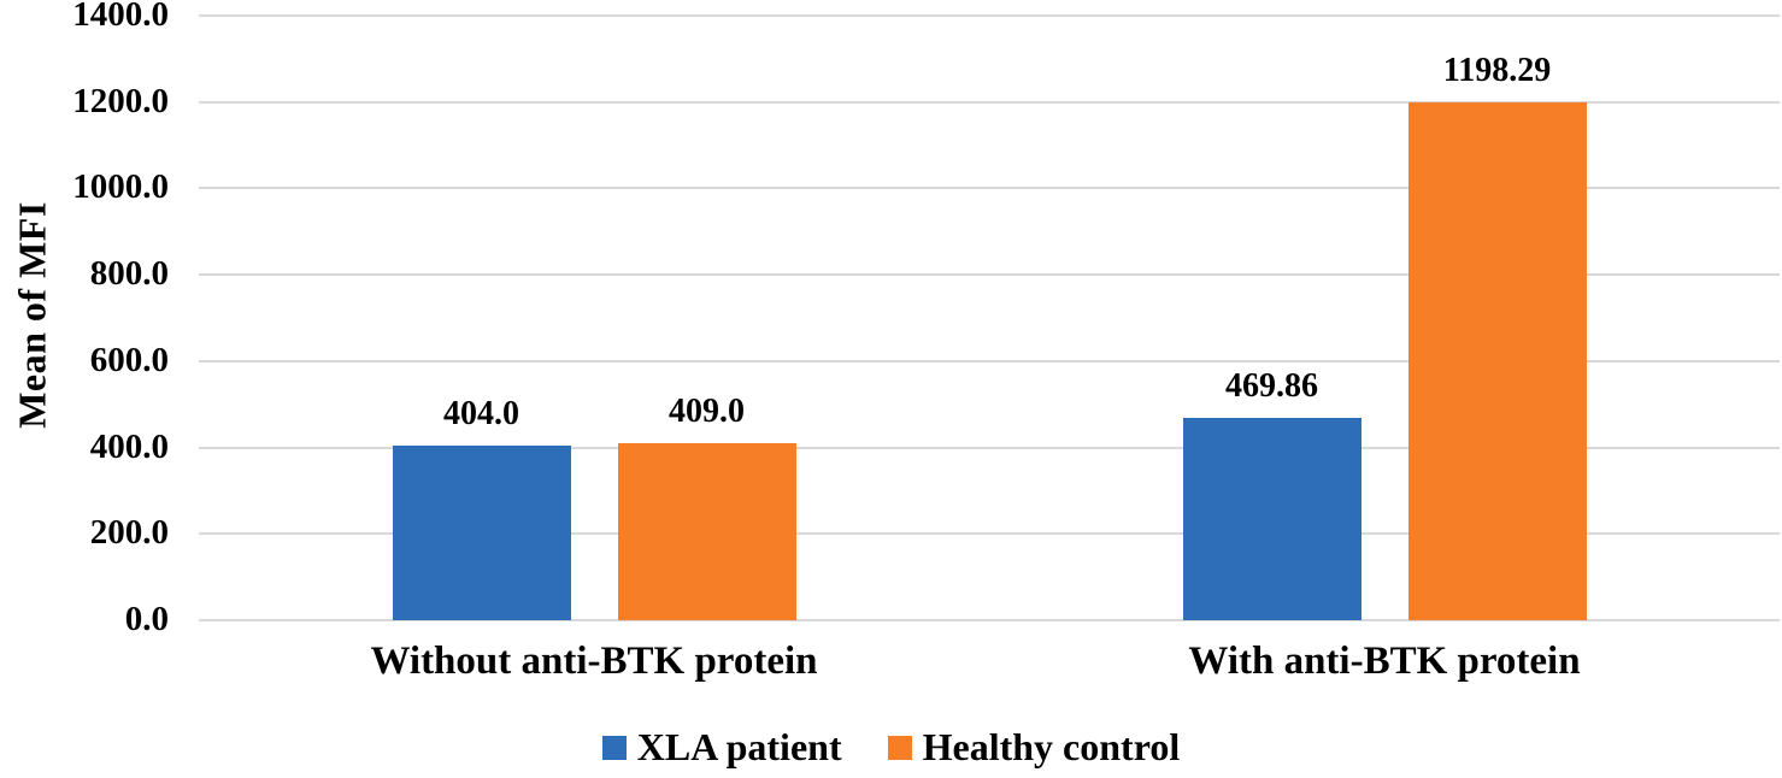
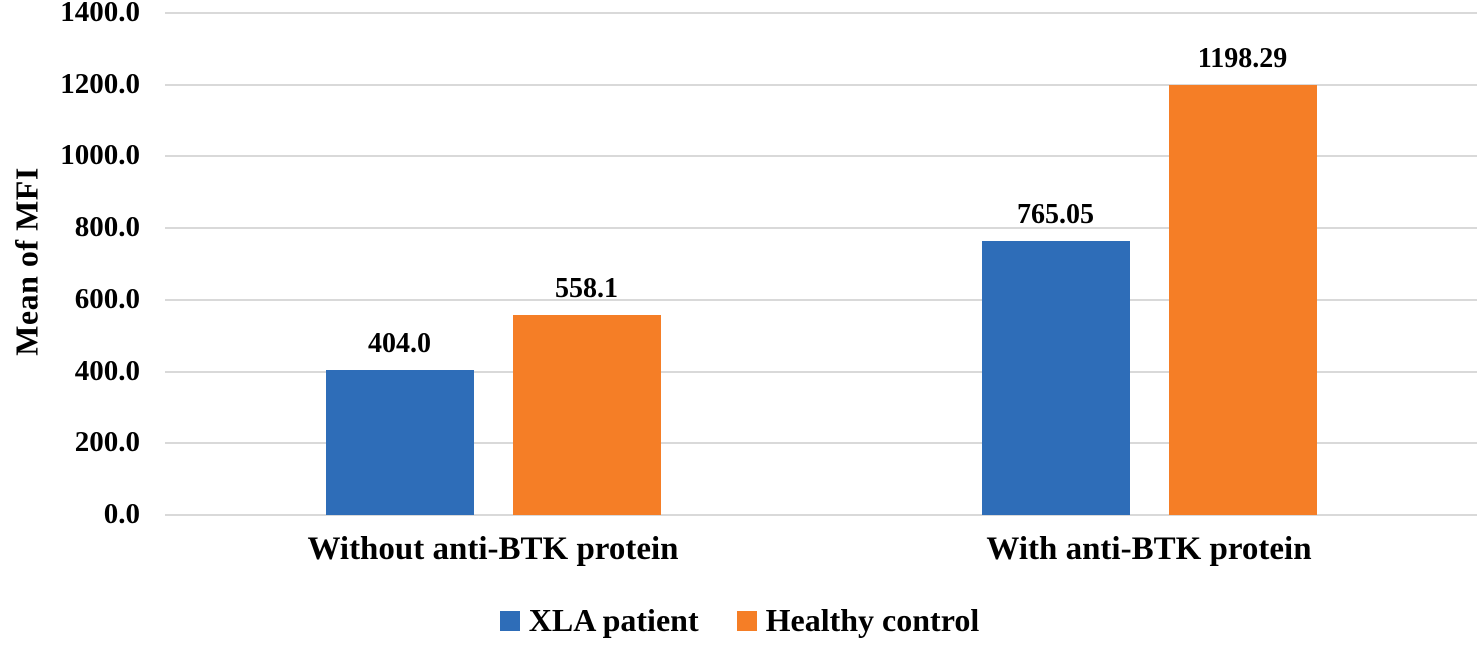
Healthy control/Without anti-BTK protein: 409.0 -> 558.1
XLA patient/With anti-BTK protein: 469.86 -> 765.05
